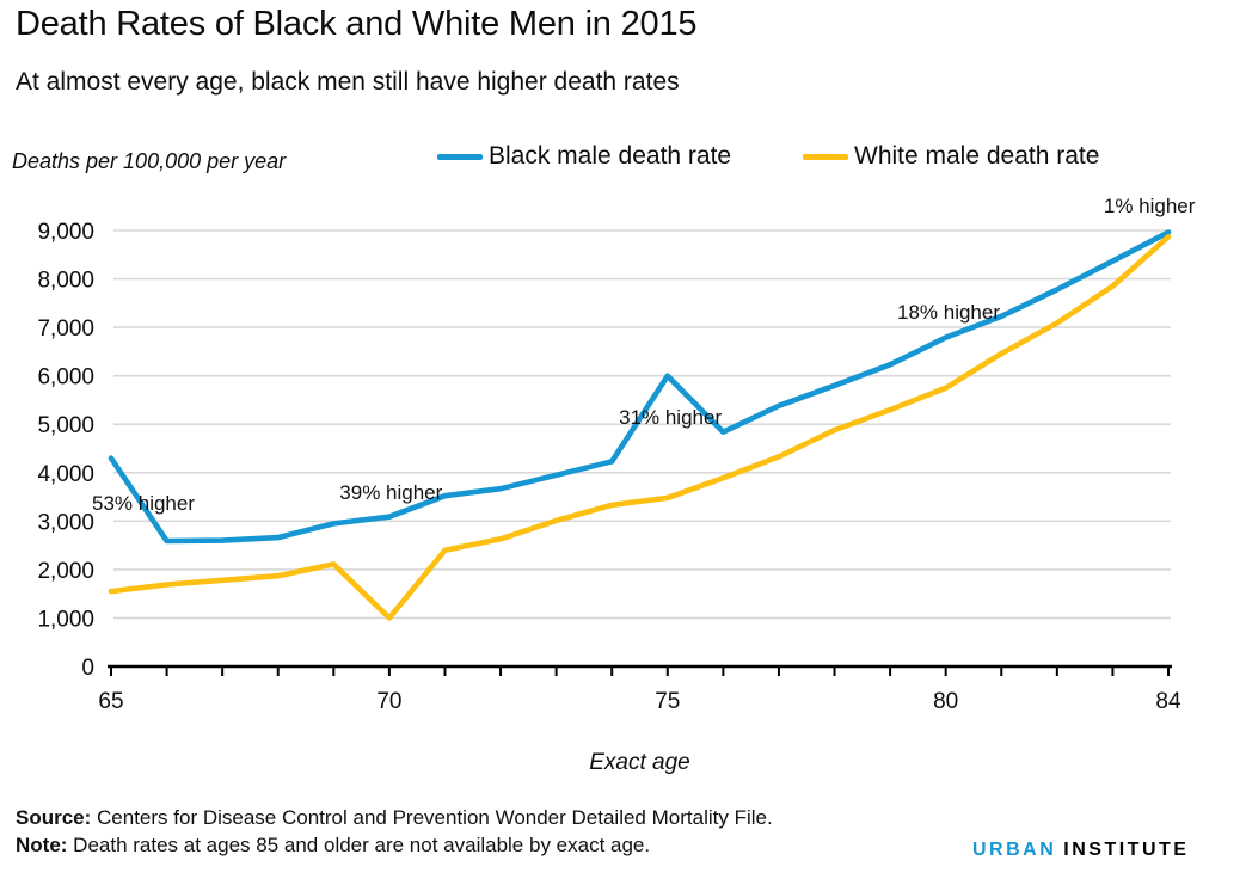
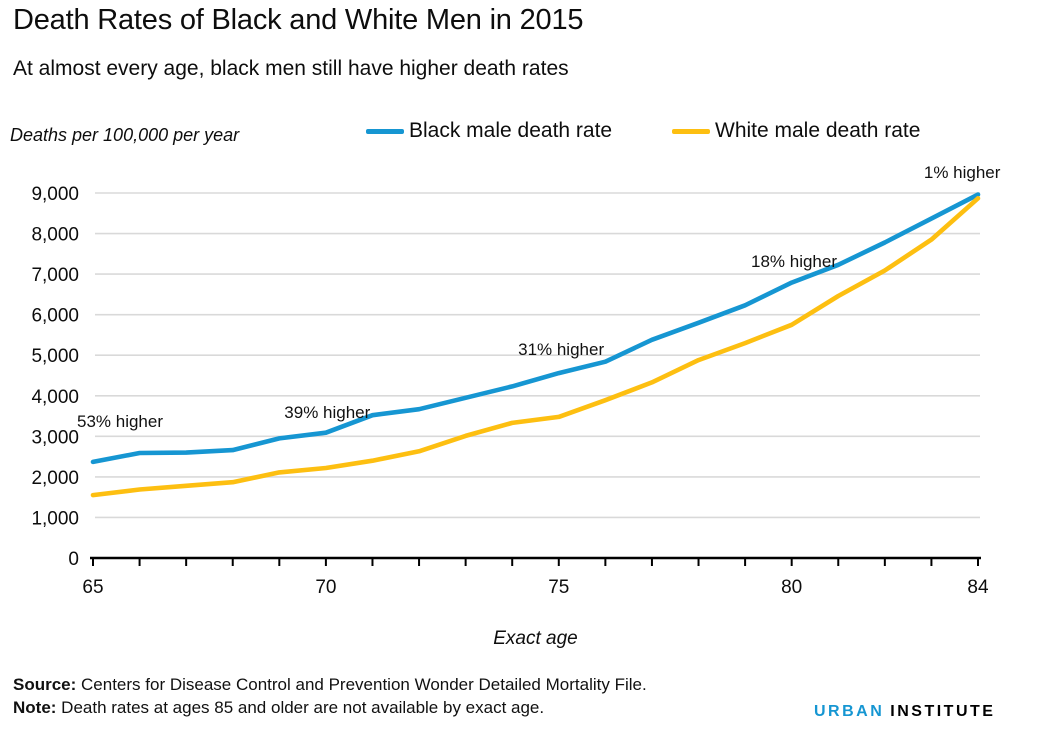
Black male death rate/65: 4300 -> 2400
White male death rate/70: 1000 -> 2200
Black male death rate/75: 6000 -> 4600
